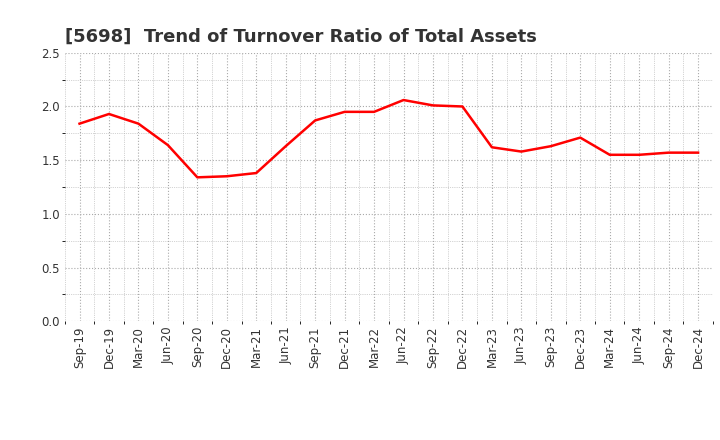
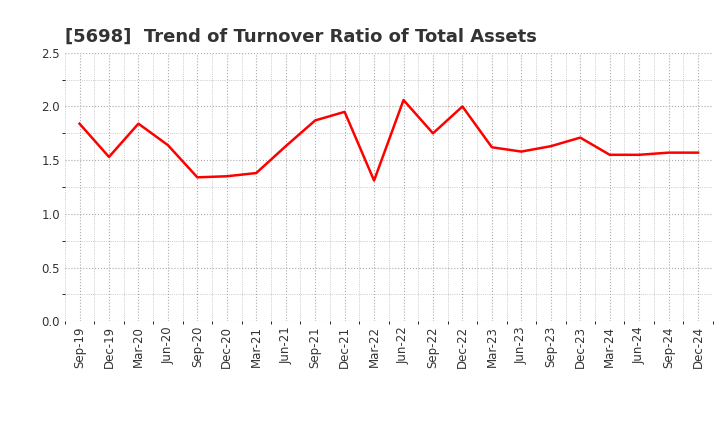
Dec-19: 1.93 -> 1.53
Mar-22: 1.95 -> 1.31
Sep-22: 2.01 -> 1.75
